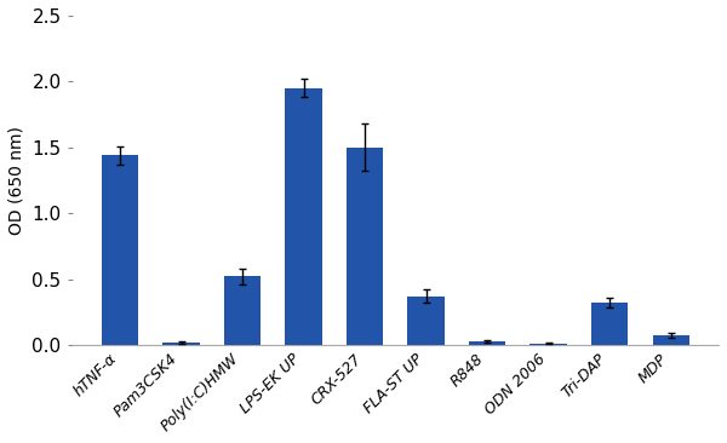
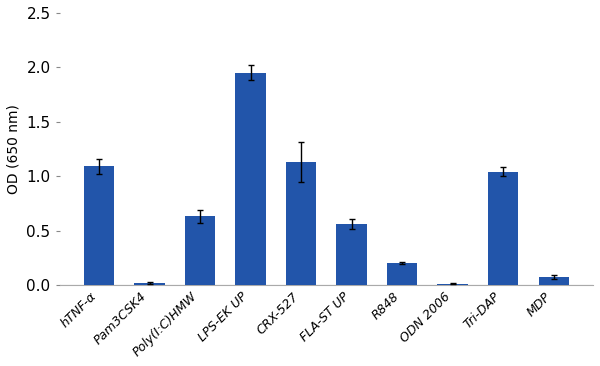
hTNF-α: 1.44 -> 1.09
Poly(I:C)HMW: 0.52 -> 0.63
CRX-527: 1.50 -> 1.13
FLA-ST UP: 0.37 -> 0.56
R848: 0.03 -> 0.20
Tri-DAP: 0.32 -> 1.04
